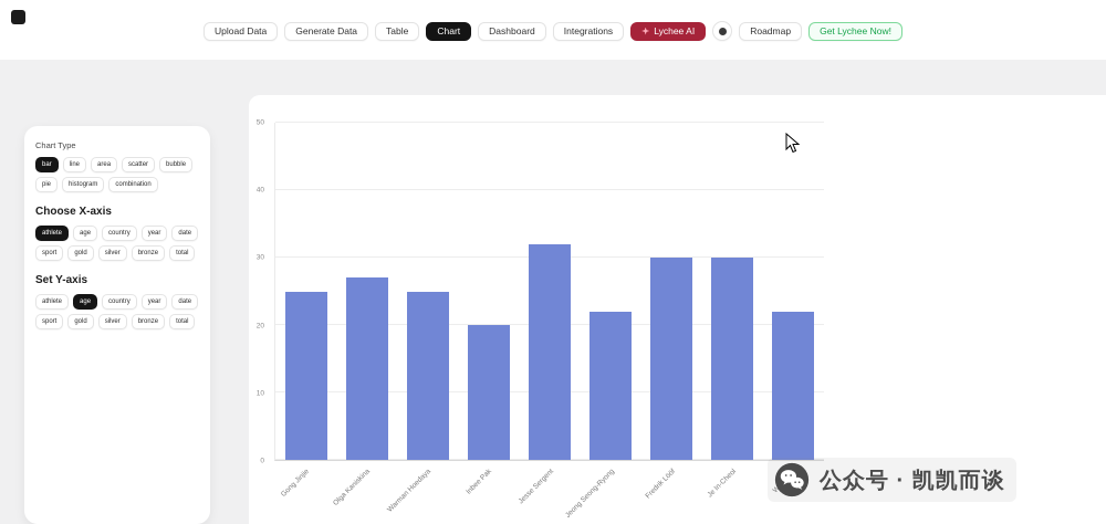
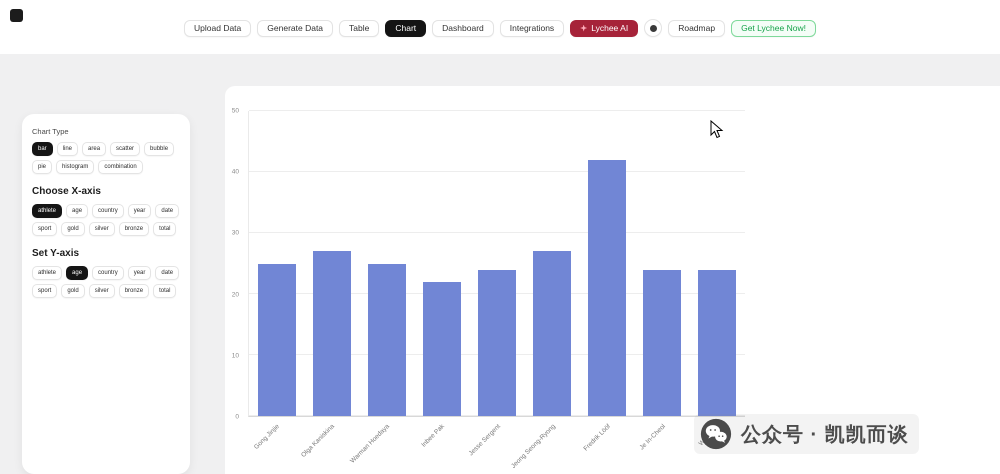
Inbee Pak: 20 -> 22
Jesse Sergent: 32 -> 24
Jeong Seong-Ryong: 22 -> 27
Fredrik Lööf: 30 -> 42
Je In-Cheol: 30 -> 24
William U: 22 -> 24
